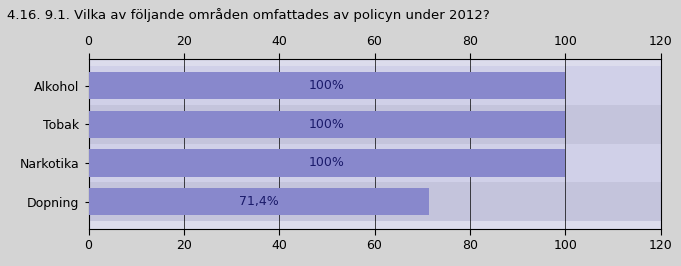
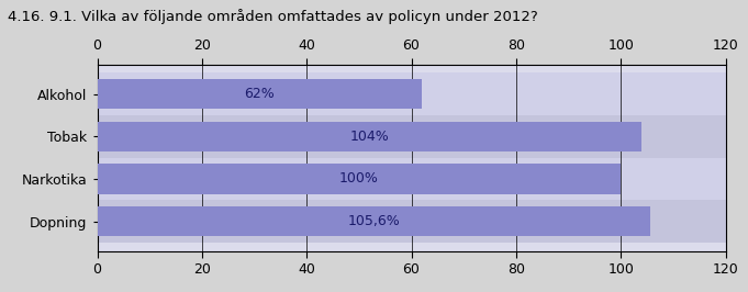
Alkohol: 100% -> 62%
Tobak: 100% -> 104%
Dopning: 71,4% -> 105,6%
